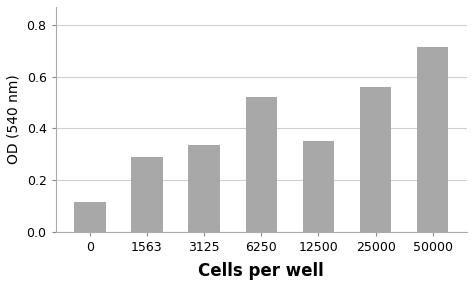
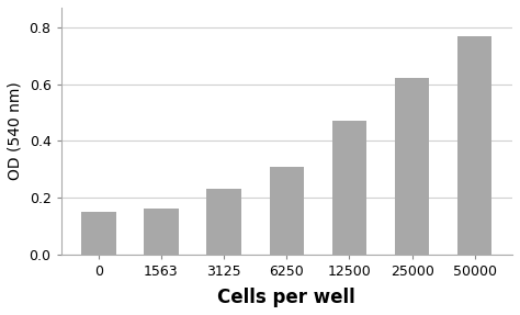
0: 0.115 -> 0.150
1563: 0.290 -> 0.160
3125: 0.335 -> 0.232
6250: 0.520 -> 0.310
12500: 0.350 -> 0.470
25000: 0.560 -> 0.622
50000: 0.715 -> 0.770
